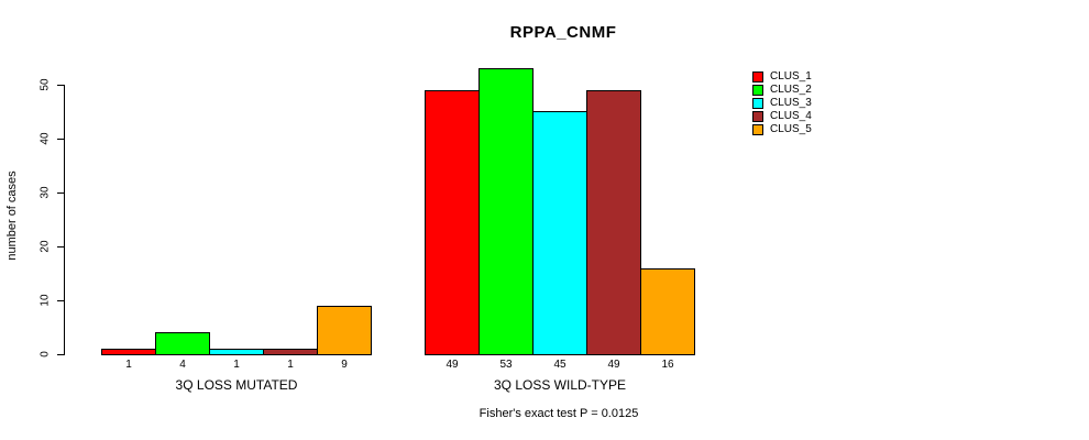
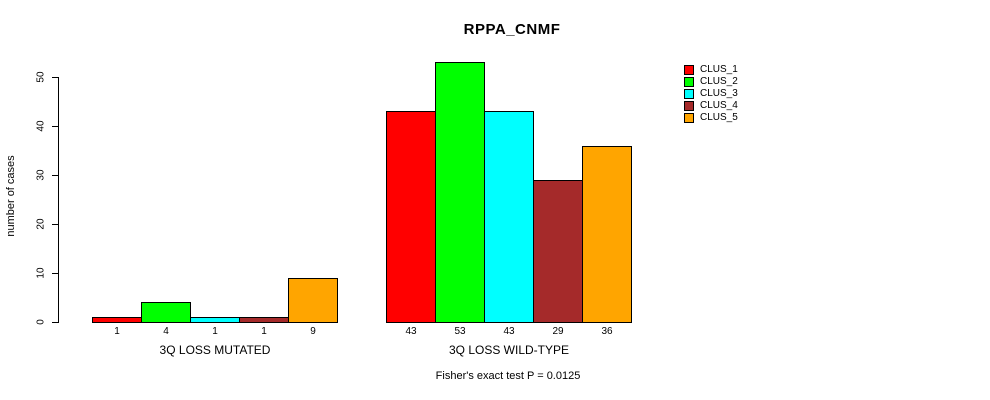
CLUS_1/3Q LOSS WILD-TYPE: 49 -> 43
CLUS_3/3Q LOSS WILD-TYPE: 45 -> 43
CLUS_4/3Q LOSS WILD-TYPE: 49 -> 29
CLUS_5/3Q LOSS WILD-TYPE: 16 -> 36
